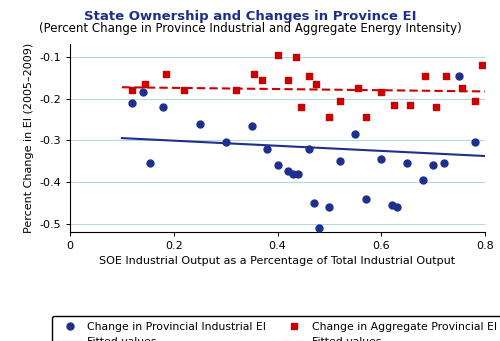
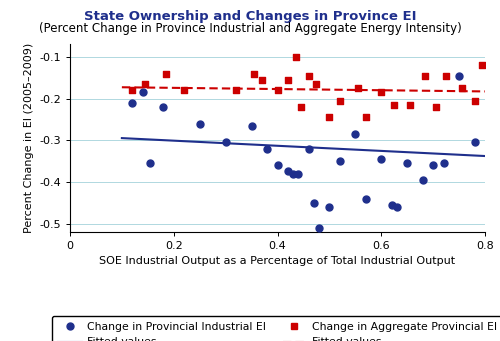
Change in Aggregate Provincial EI/0.4: -0.095 -> -0.180
